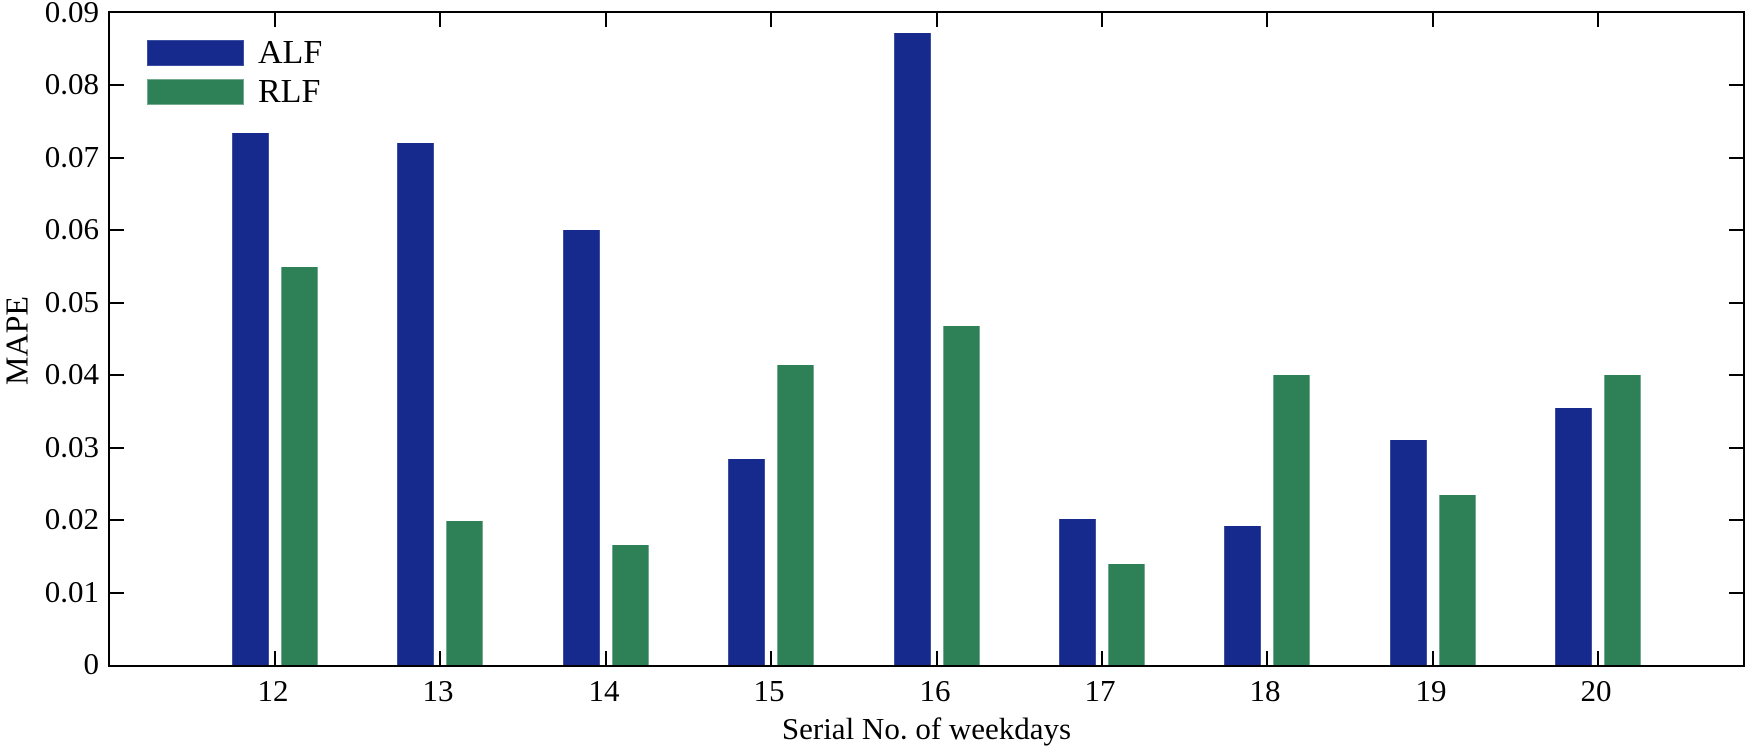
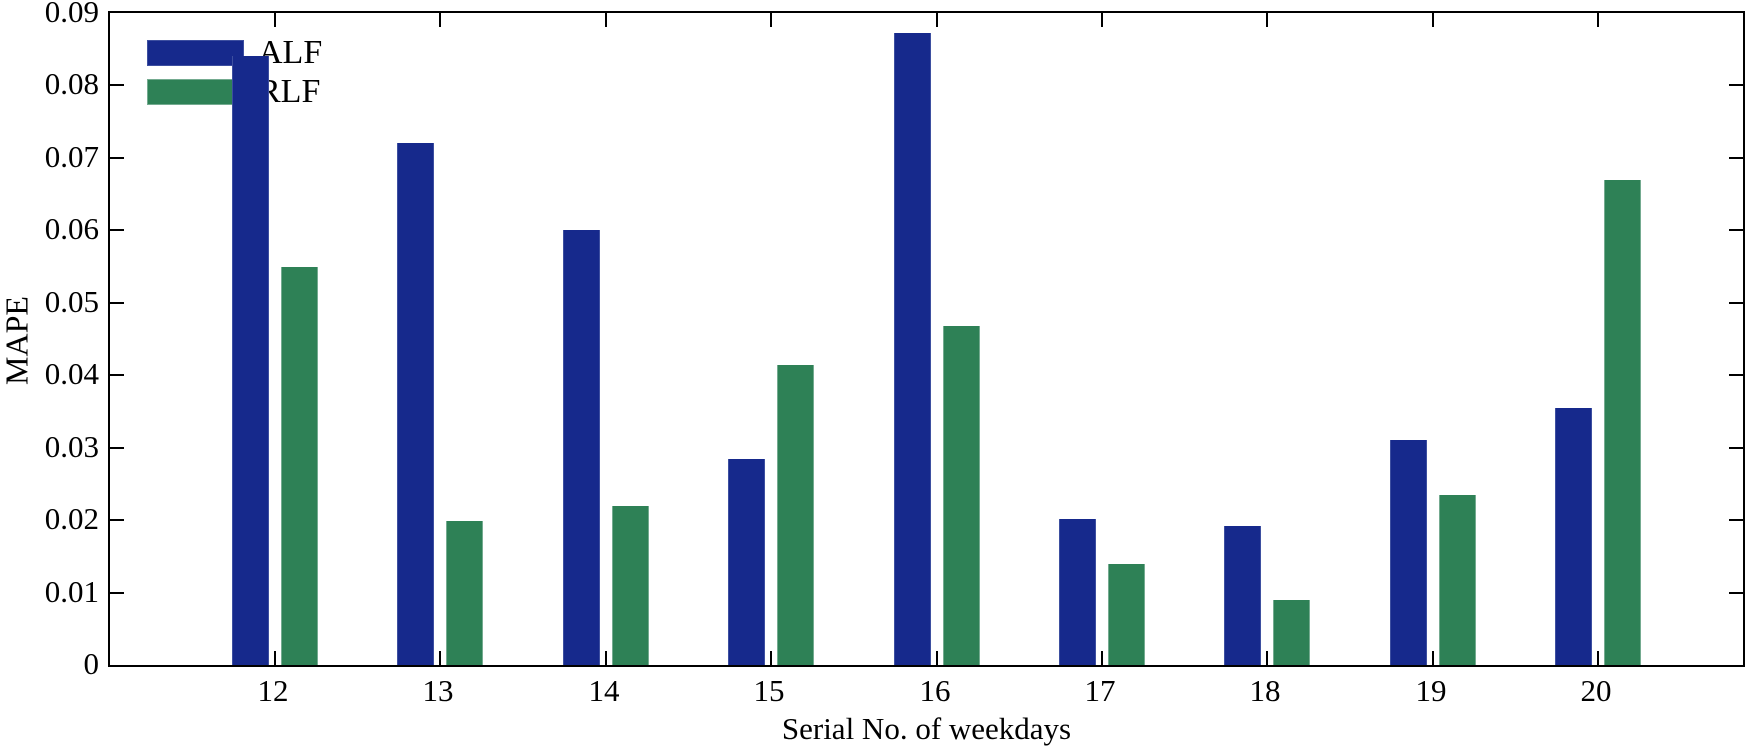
ALF/12: 0.073 -> 0.084
RLF/14: 0.017 -> 0.022
RLF/18: 0.040 -> 0.009
RLF/20: 0.040 -> 0.067
